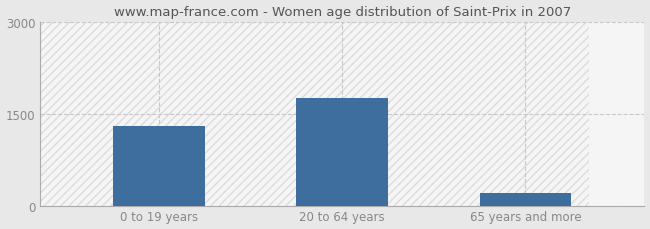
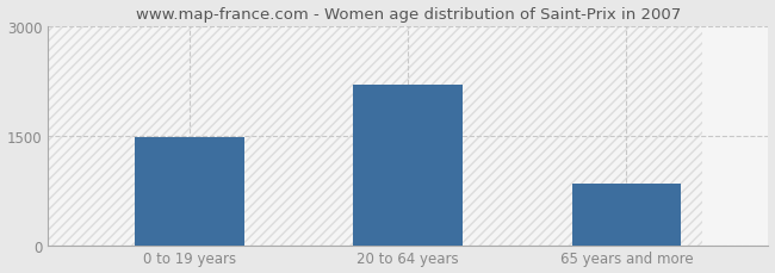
0 to 19 years: 1300 -> 1480
20 to 64 years: 1750 -> 2200
65 years and more: 200 -> 840
